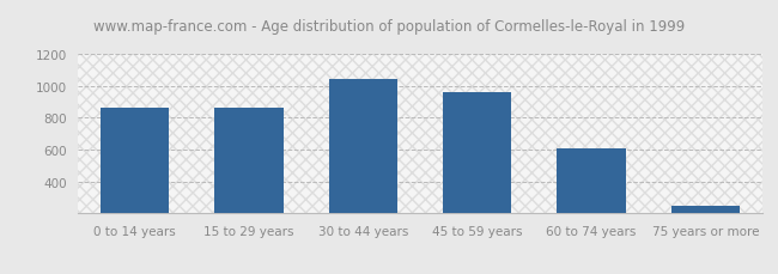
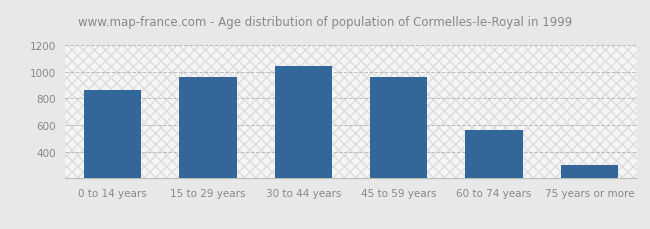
15 to 29 years: 860 -> 960
60 to 74 years: 610 -> 560
75 years or more: 250 -> 300
